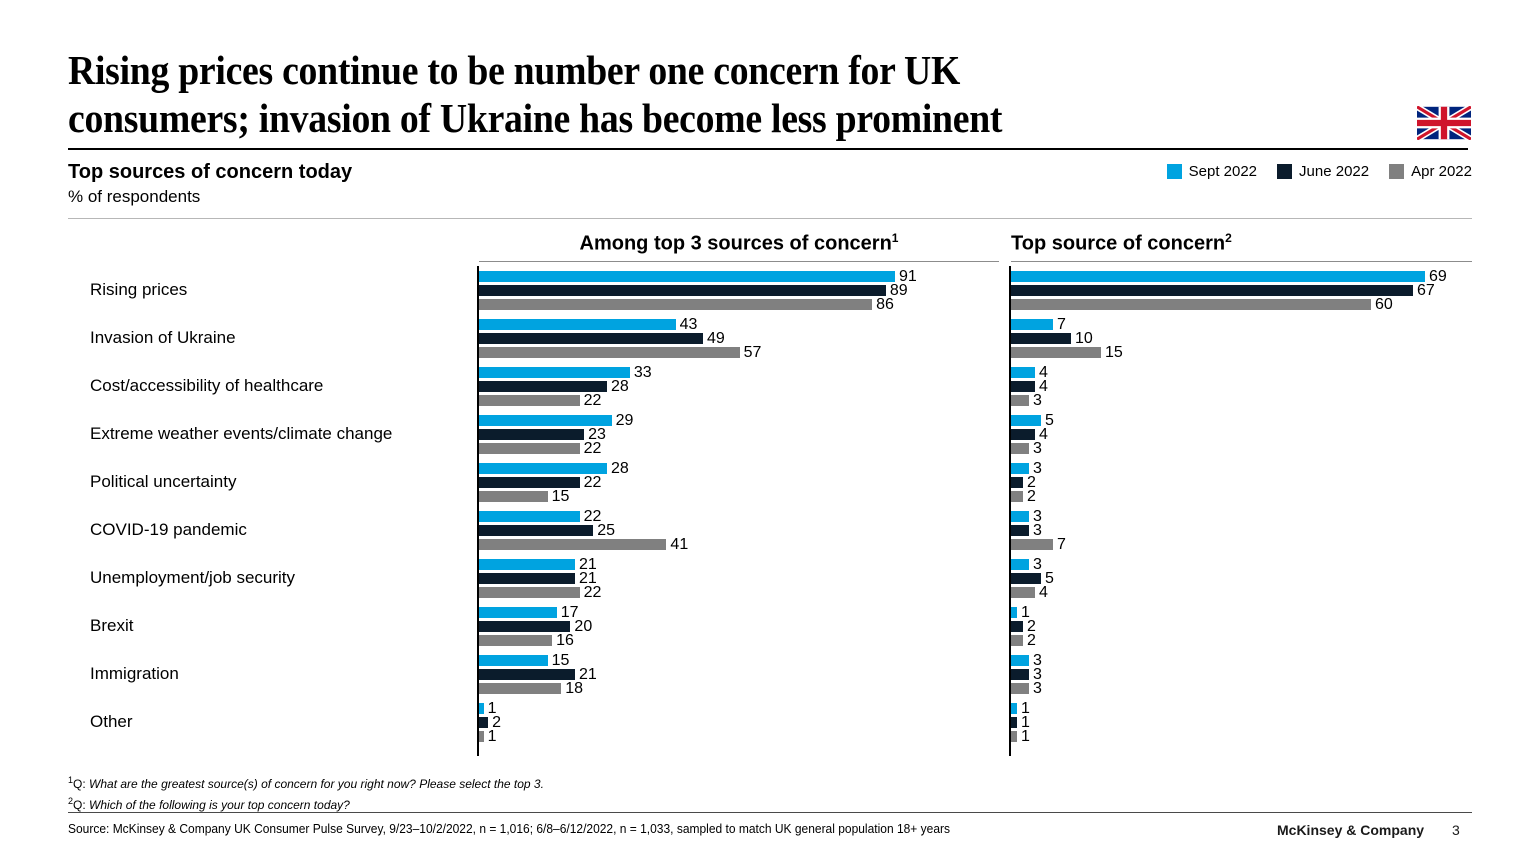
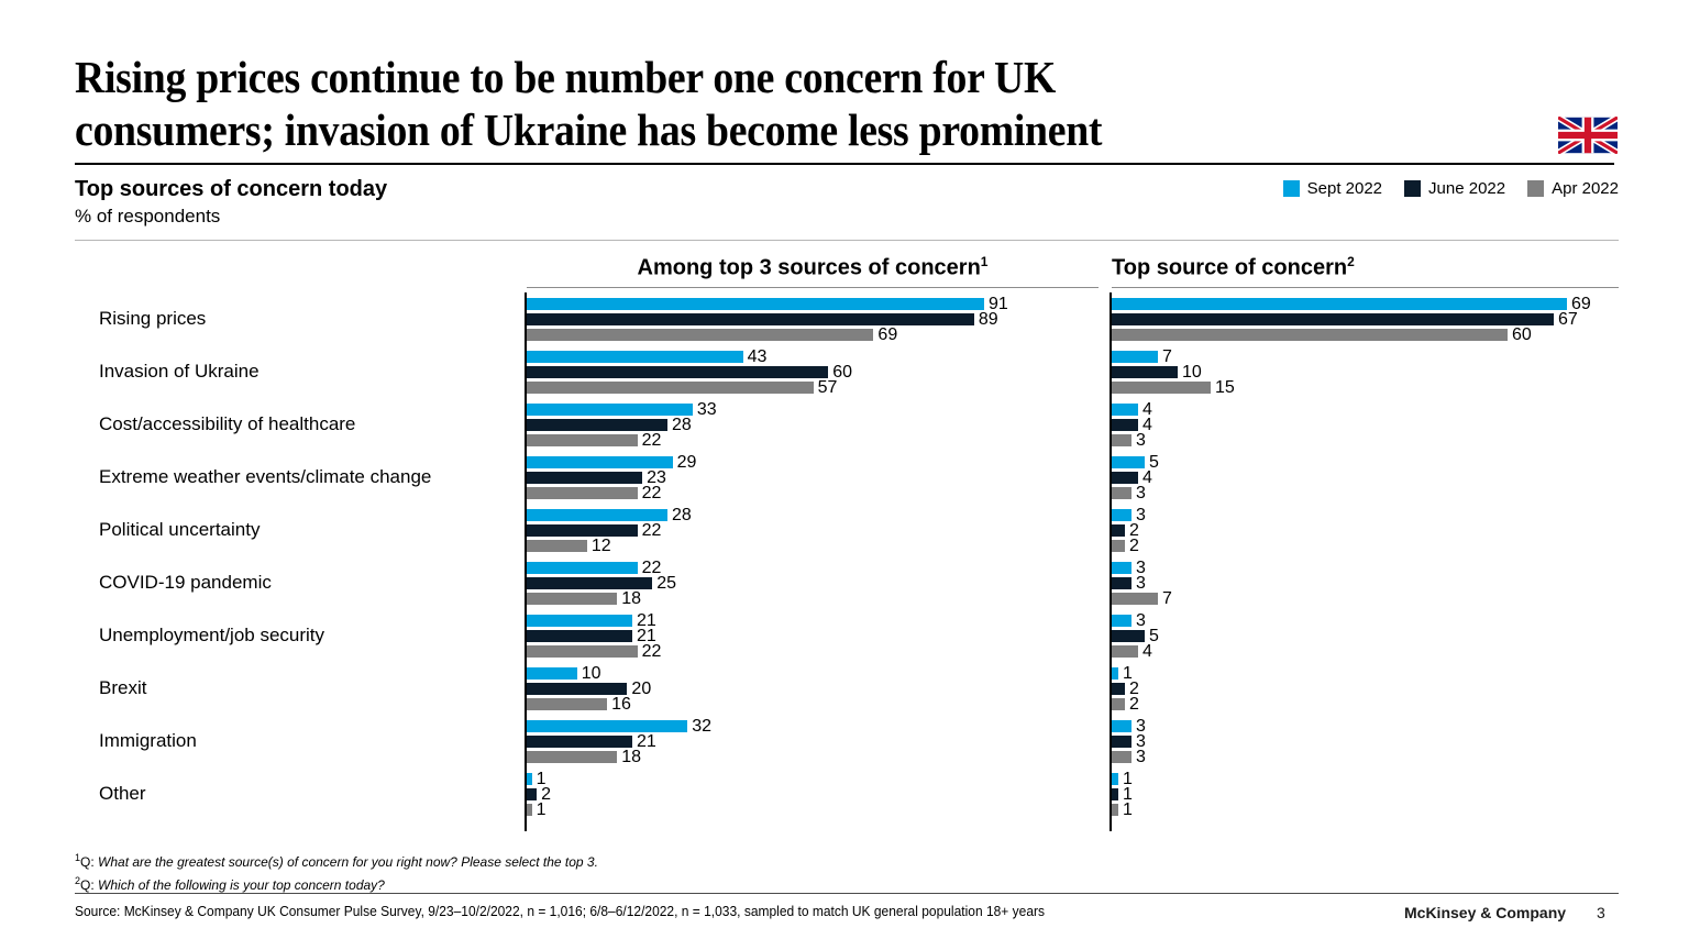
Among top 3 sources of concern/Apr 2022/Rising prices: 86 -> 69
Among top 3 sources of concern/June 2022/Invasion of Ukraine: 49 -> 60
Among top 3 sources of concern/Apr 2022/Political uncertainty: 15 -> 12
Among top 3 sources of concern/Apr 2022/COVID-19 pandemic: 41 -> 18
Among top 3 sources of concern/Sept 2022/Brexit: 17 -> 10
Among top 3 sources of concern/Sept 2022/Immigration: 15 -> 32
